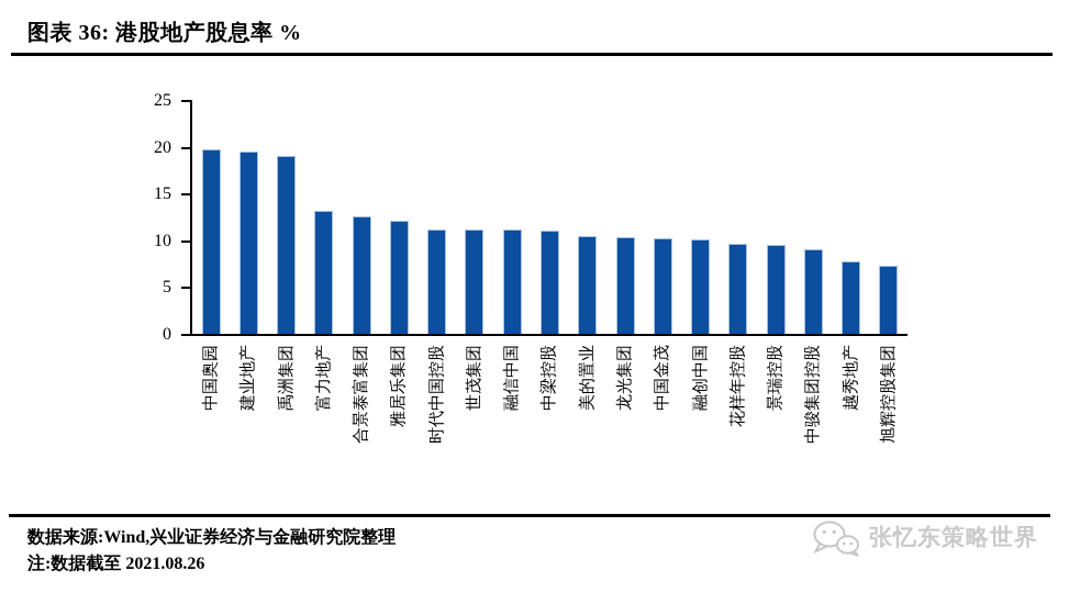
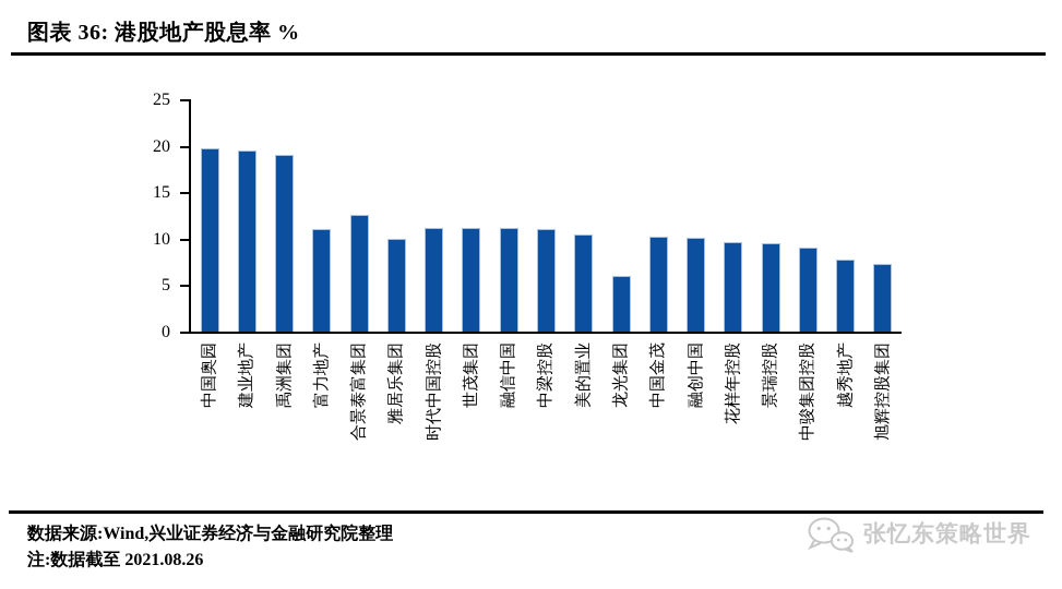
富力地产: 13 -> 11
雅居乐集团: 12 -> 10
龙光集团: 10 -> 6
